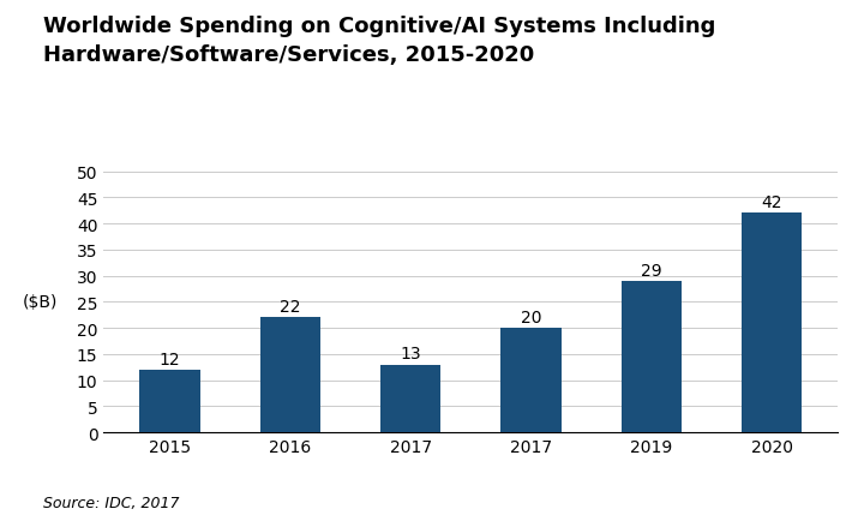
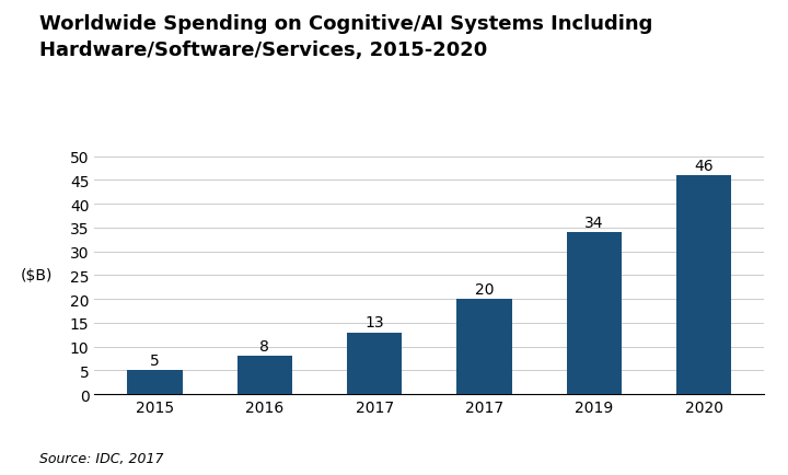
2015: 12 -> 5
2016: 22 -> 8
2019: 29 -> 34
2020: 42 -> 46
